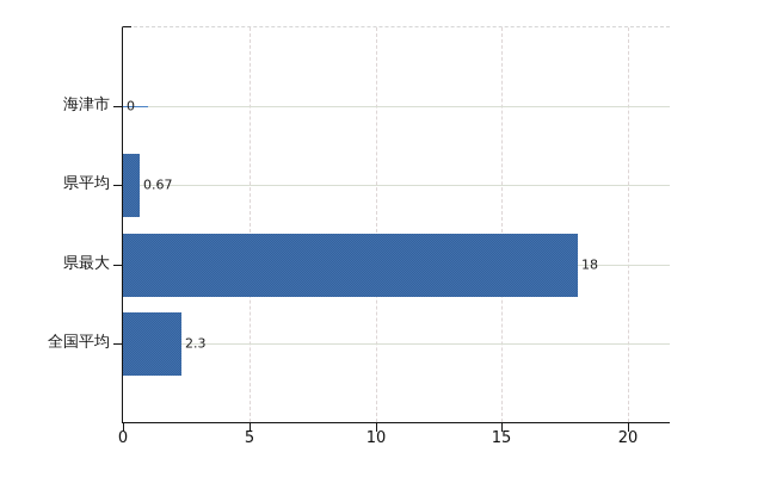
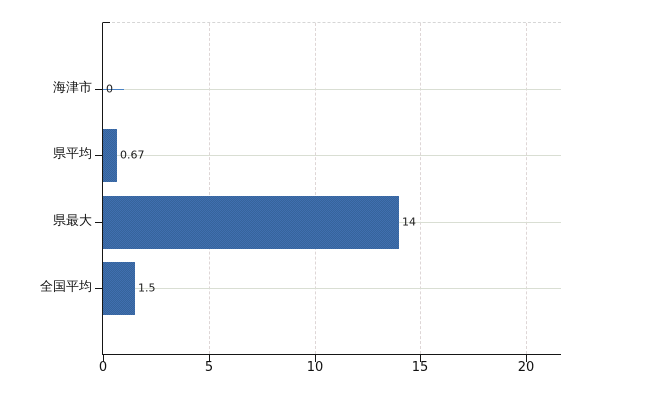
県最大: 18 -> 14
全国平均: 2.3 -> 1.5
